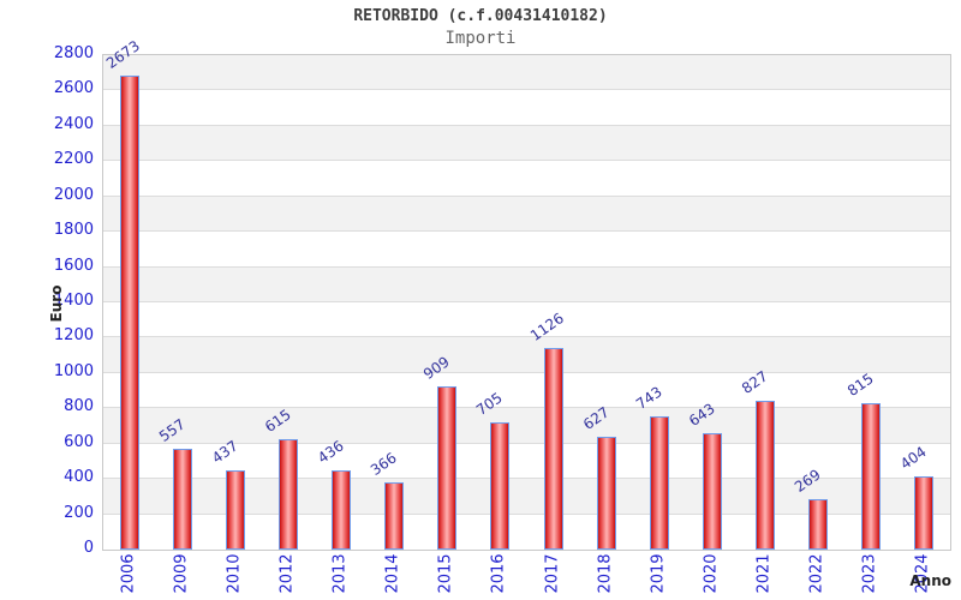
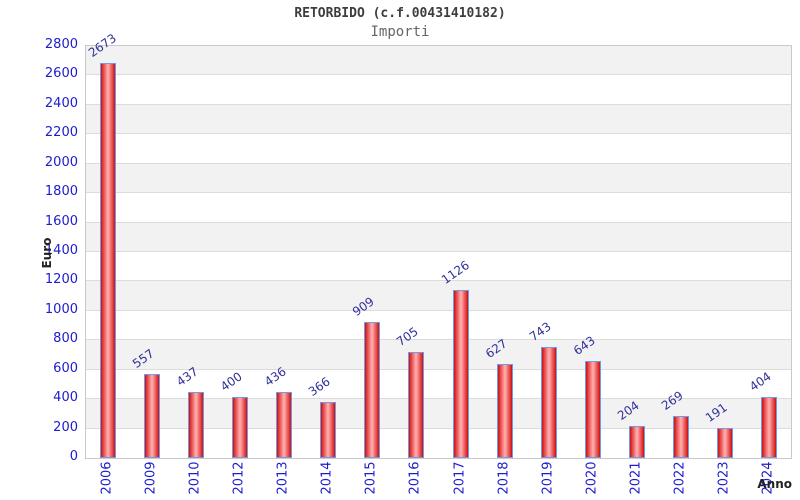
2012: 615 -> 400
2021: 827 -> 204
2023: 815 -> 191
